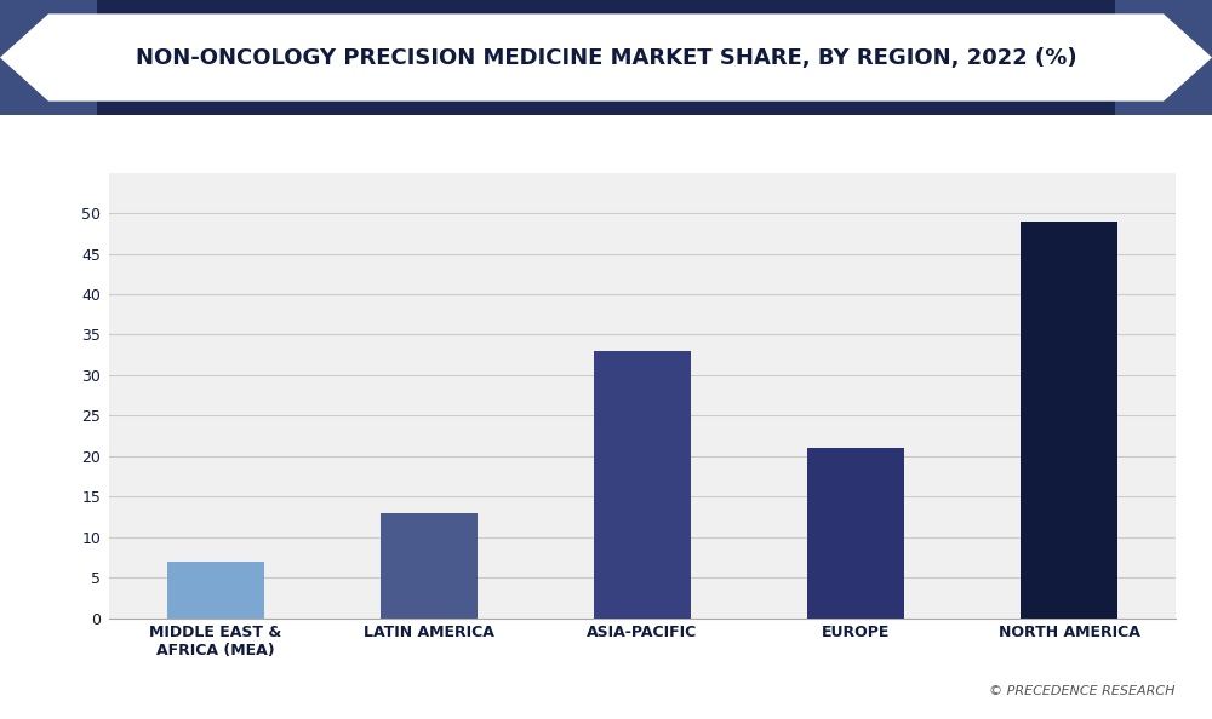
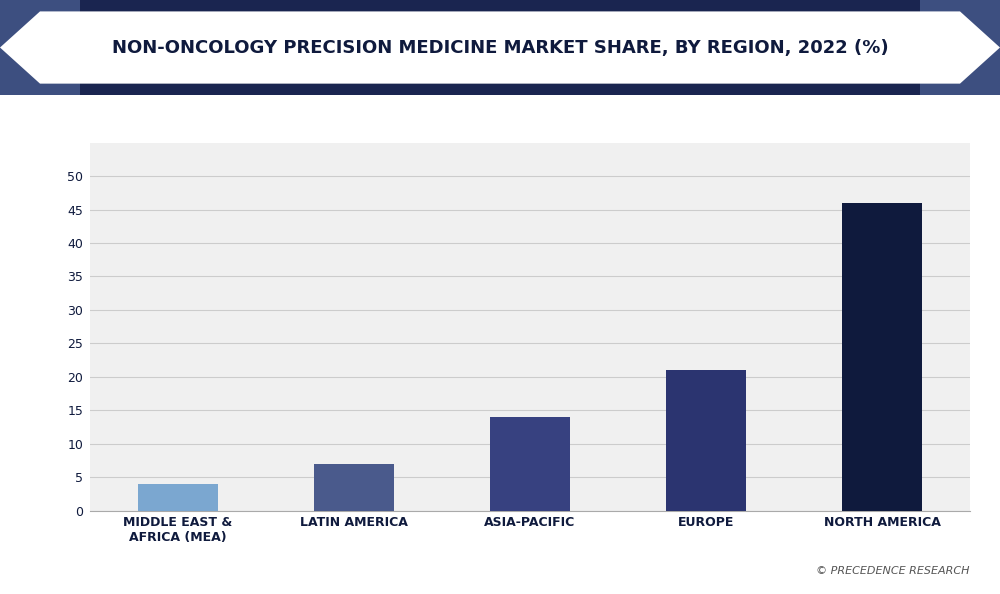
MIDDLE EAST & AFRICA (MEA): 7 -> 4
LATIN AMERICA: 13 -> 7
ASIA-PACIFIC: 33 -> 14
NORTH AMERICA: 49 -> 46
